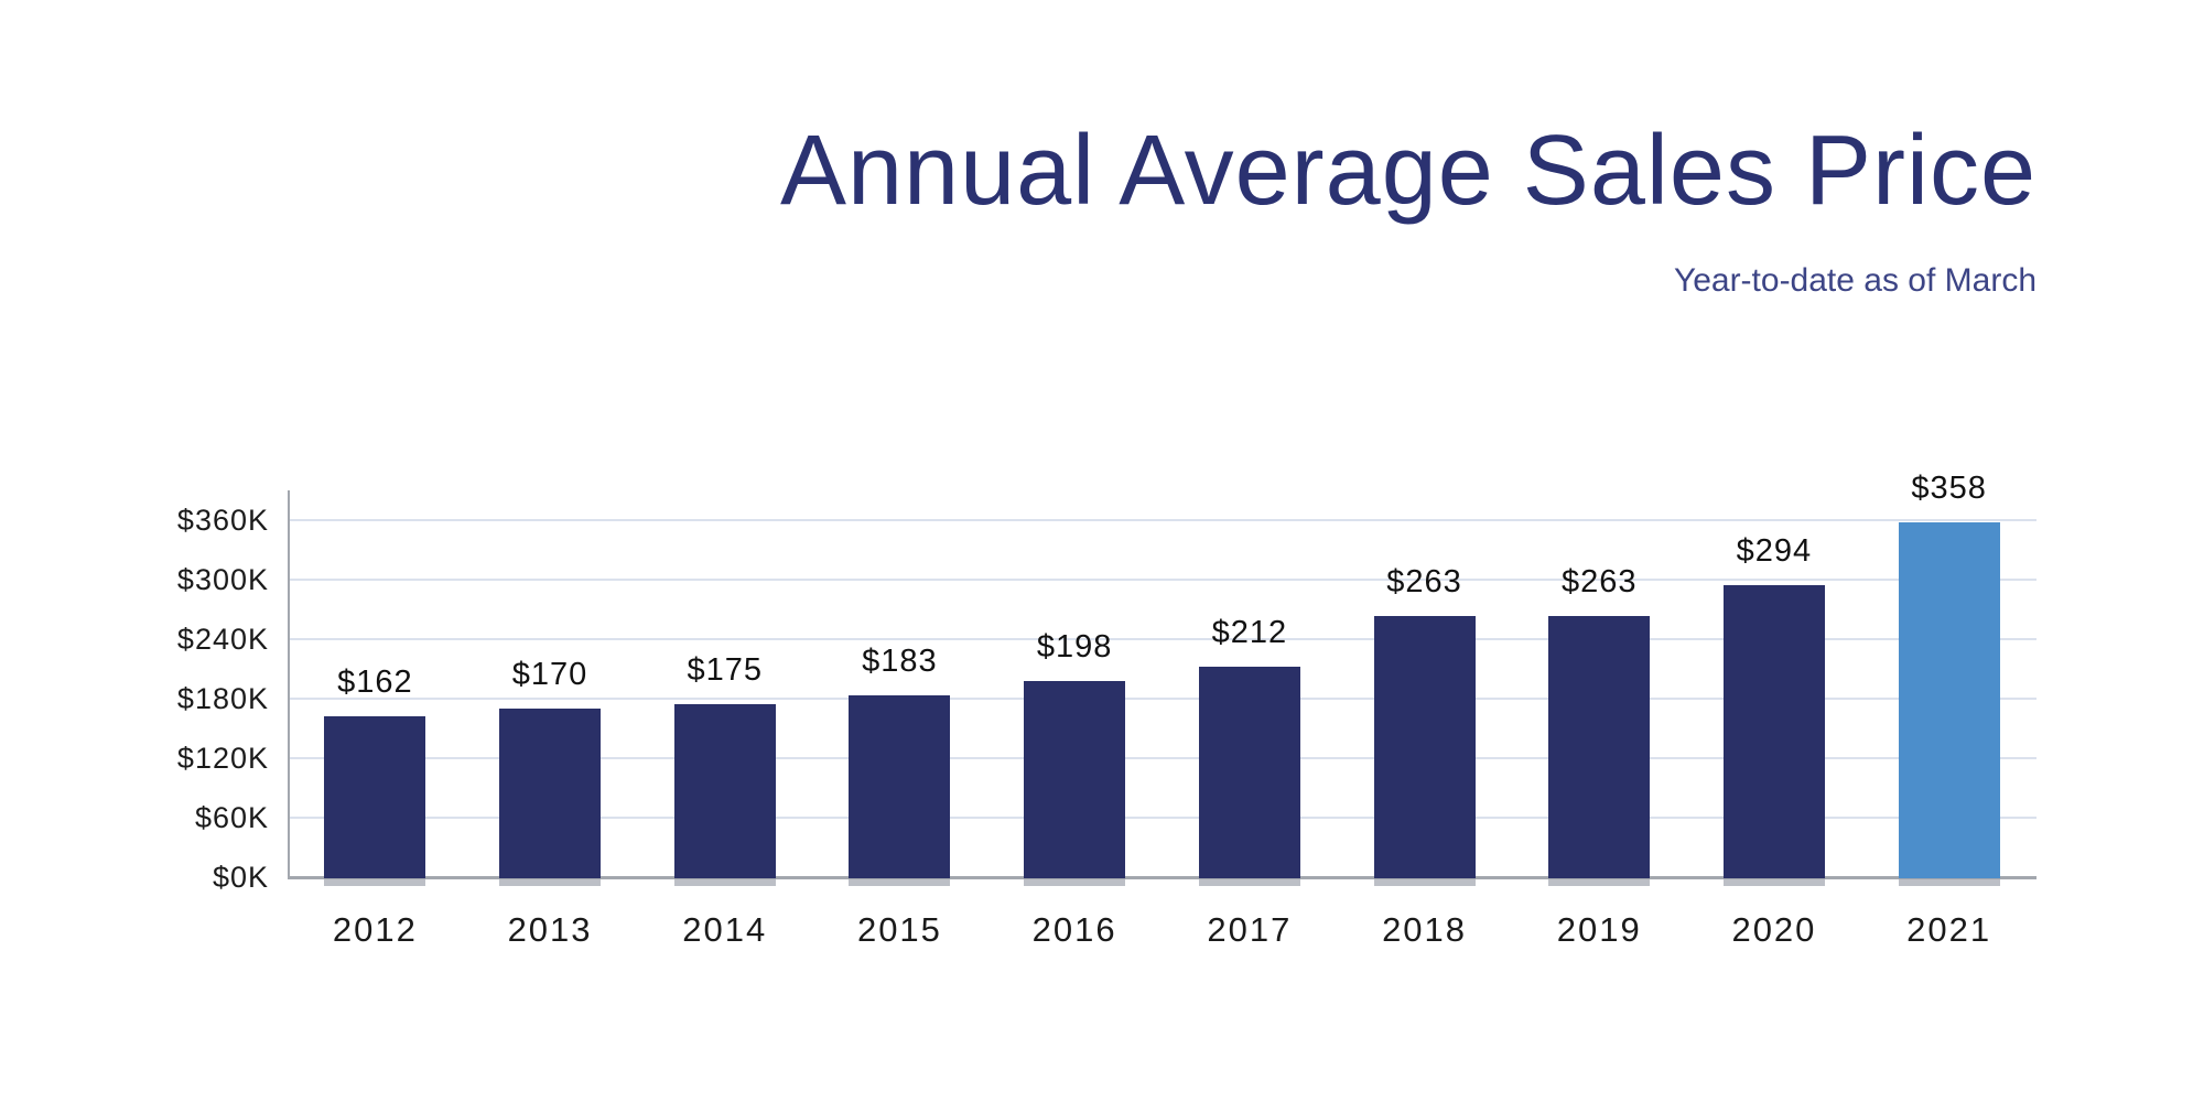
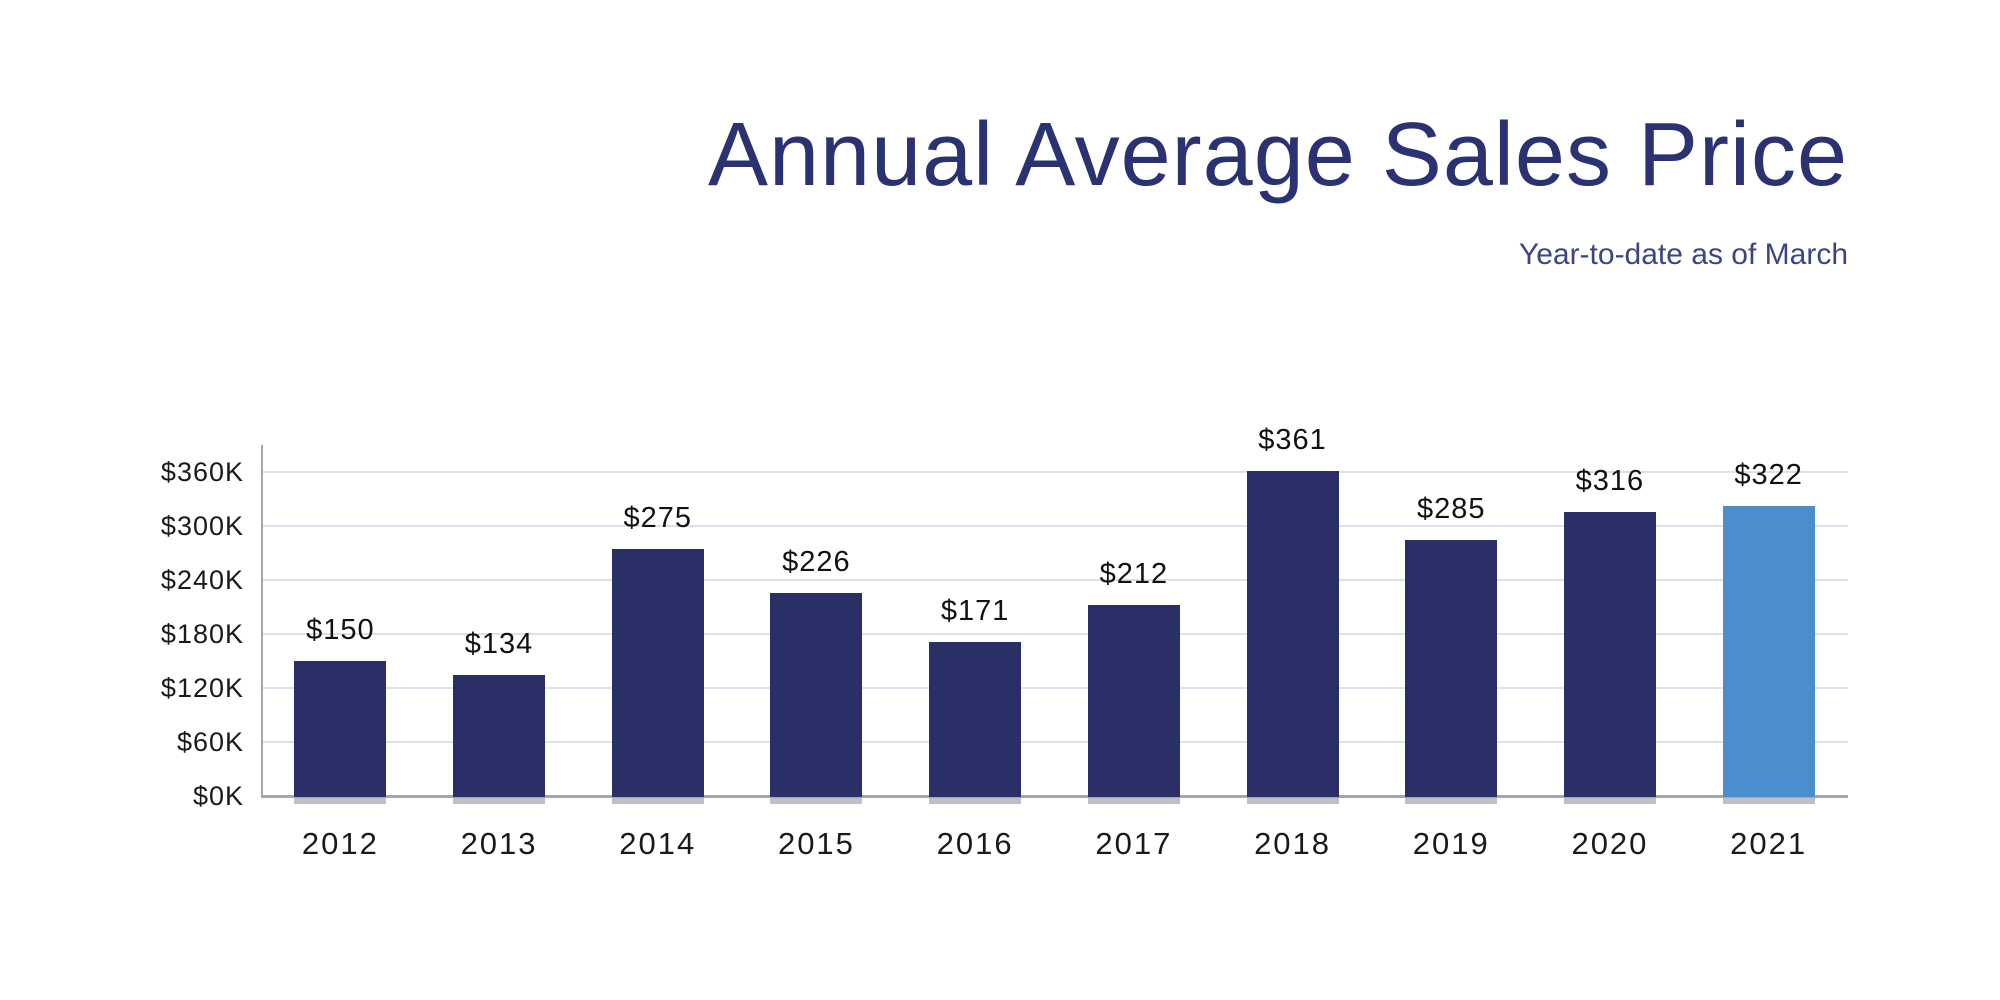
2012: $162 -> $150
2013: $170 -> $134
2014: $175 -> $275
2015: $183 -> $226
2016: $198 -> $171
2018: $263 -> $361
2019: $263 -> $285
2020: $294 -> $316
2021: $358 -> $322
